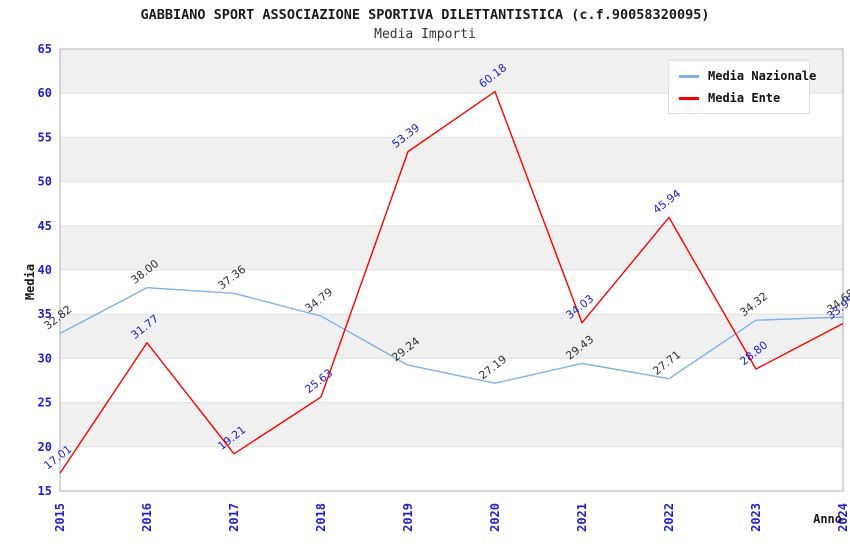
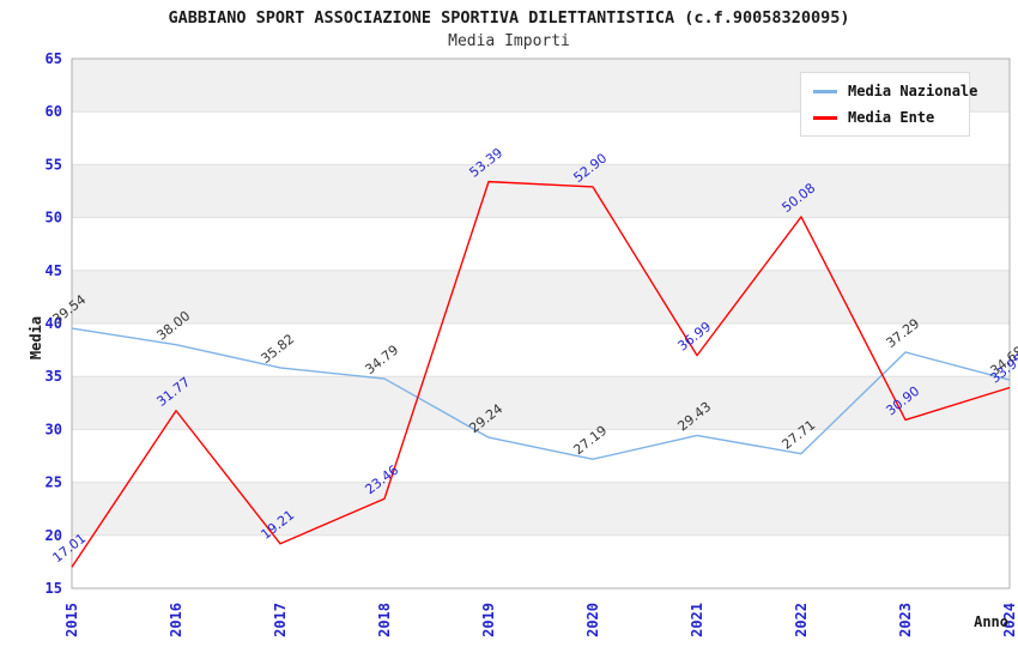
Media Nazionale/2015: 32.82 -> 39.54
Media Nazionale/2017: 37.36 -> 35.82
Media Ente/2018: 25.63 -> 23.46
Media Ente/2020: 60.18 -> 52.90
Media Ente/2021: 34.03 -> 36.99
Media Ente/2022: 45.94 -> 50.08
Media Nazionale/2023: 34.32 -> 37.29
Media Ente/2023: 28.80 -> 30.90
